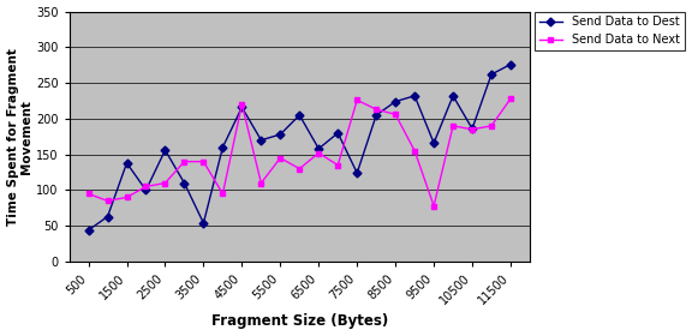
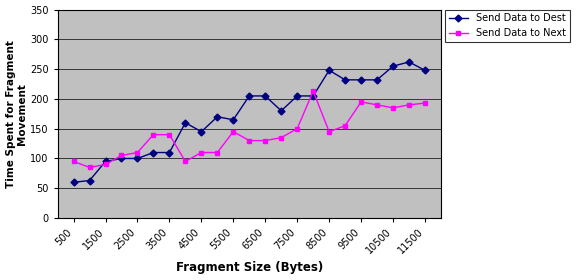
Send Data to Dest/500: 44 -> 60
Send Data to Dest/1500: 138 -> 95
Send Data to Dest/2500: 156 -> 100
Send Data to Dest/3500: 54 -> 110
Send Data to Dest/4500: 216 -> 145
Send Data to Next/4500: 220 -> 110
Send Data to Dest/5500: 178 -> 165
Send Data to Dest/6500: 158 -> 205
Send Data to Next/6500: 152 -> 130
Send Data to Dest/7500: 124 -> 205
Send Data to Next/7500: 226 -> 150
Send Data to Dest/8500: 224 -> 248
Send Data to Next/8500: 206 -> 145
Send Data to Dest/9500: 166 -> 232
Send Data to Next/9500: 78 -> 195
Send Data to Dest/10500: 186 -> 255
Send Data to Dest/11500: 276 -> 248
Send Data to Next/11500: 228 -> 193
